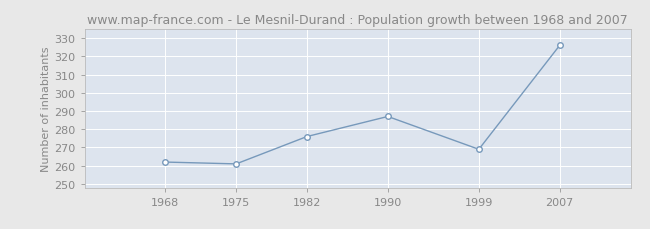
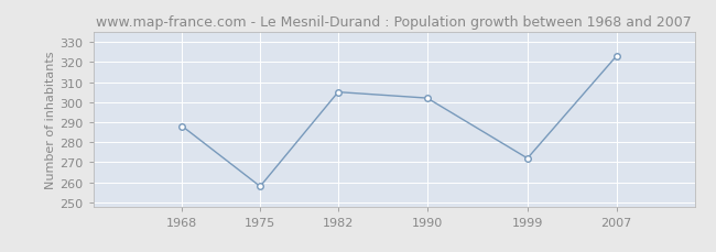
1968: 262 -> 288
1975: 261 -> 258
1982: 276 -> 305
1990: 287 -> 302
1999: 269 -> 272
2007: 326 -> 323
